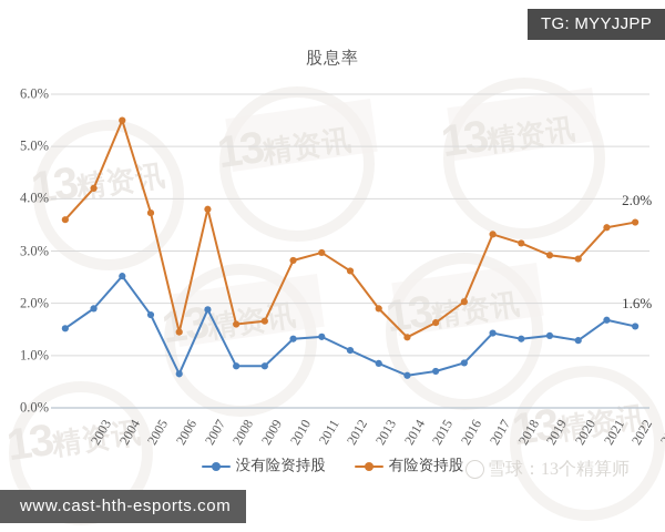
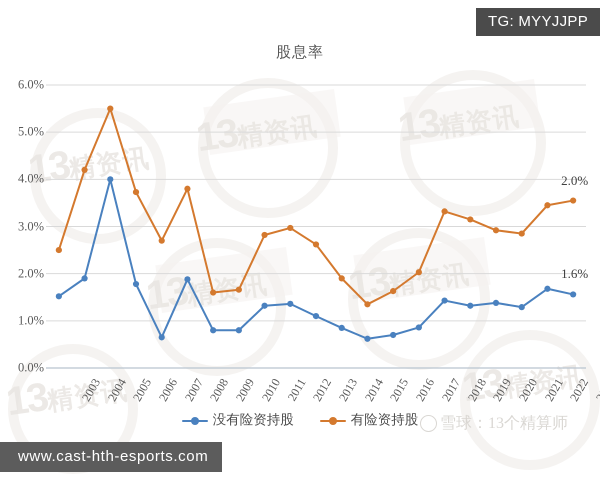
有险资持股/2003: 3.6% -> 2.5%
没有险资持股/2005: 2.5% -> 4.0%
有险资持股/2007: 1.4% -> 2.7%
